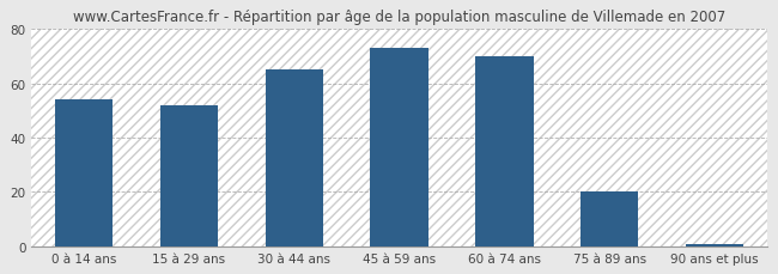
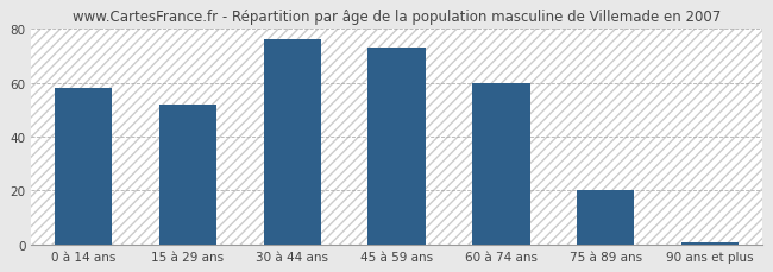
0 à 14 ans: 54 -> 58
30 à 44 ans: 65 -> 76
60 à 74 ans: 70 -> 60
